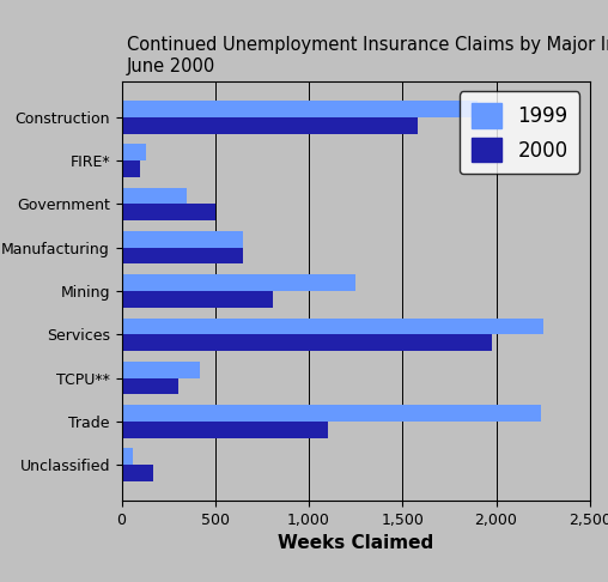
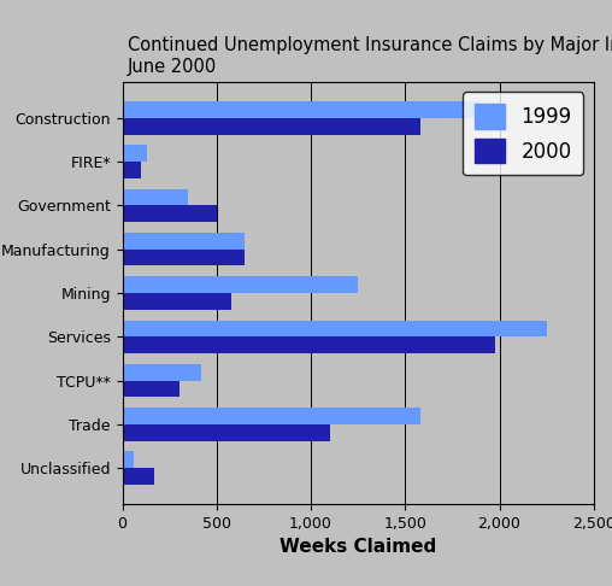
2000/Mining: 810 -> 580
1999/Trade: 2,240 -> 1,580
